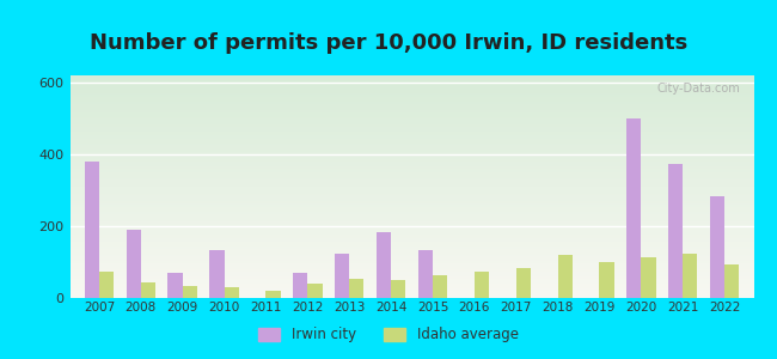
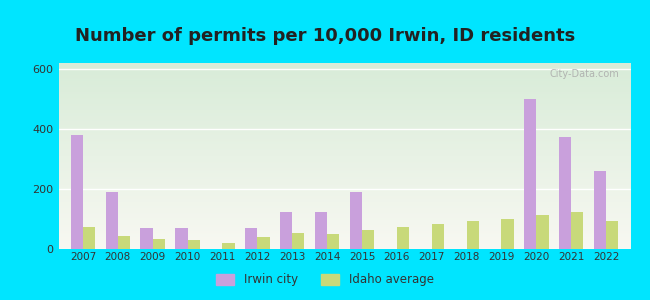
Irwin city/2010: 135 -> 70
Irwin city/2014: 185 -> 125
Irwin city/2015: 135 -> 190
Idaho average/2018: 120 -> 95
Irwin city/2022: 285 -> 260
